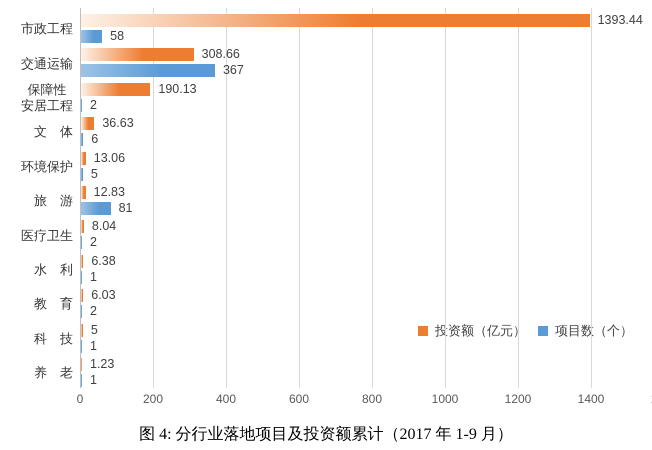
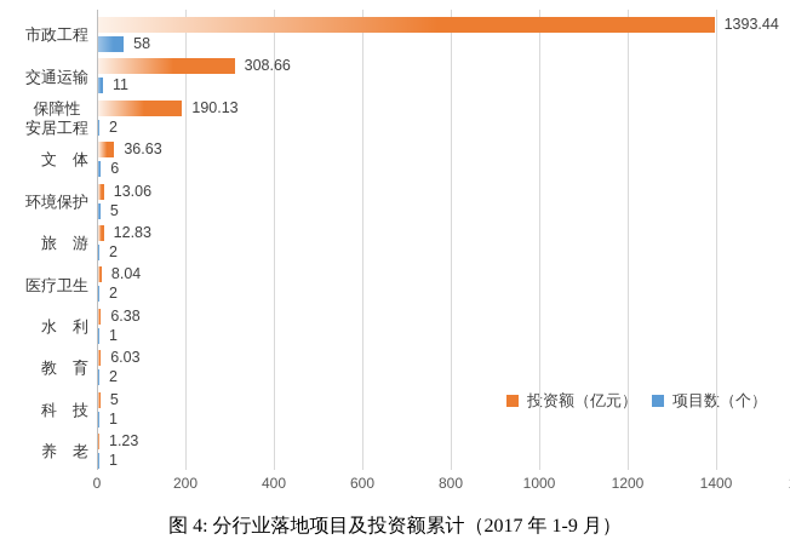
项目数（个）/交通运输: 367 -> 11
项目数（个）/旅 游: 81 -> 2
